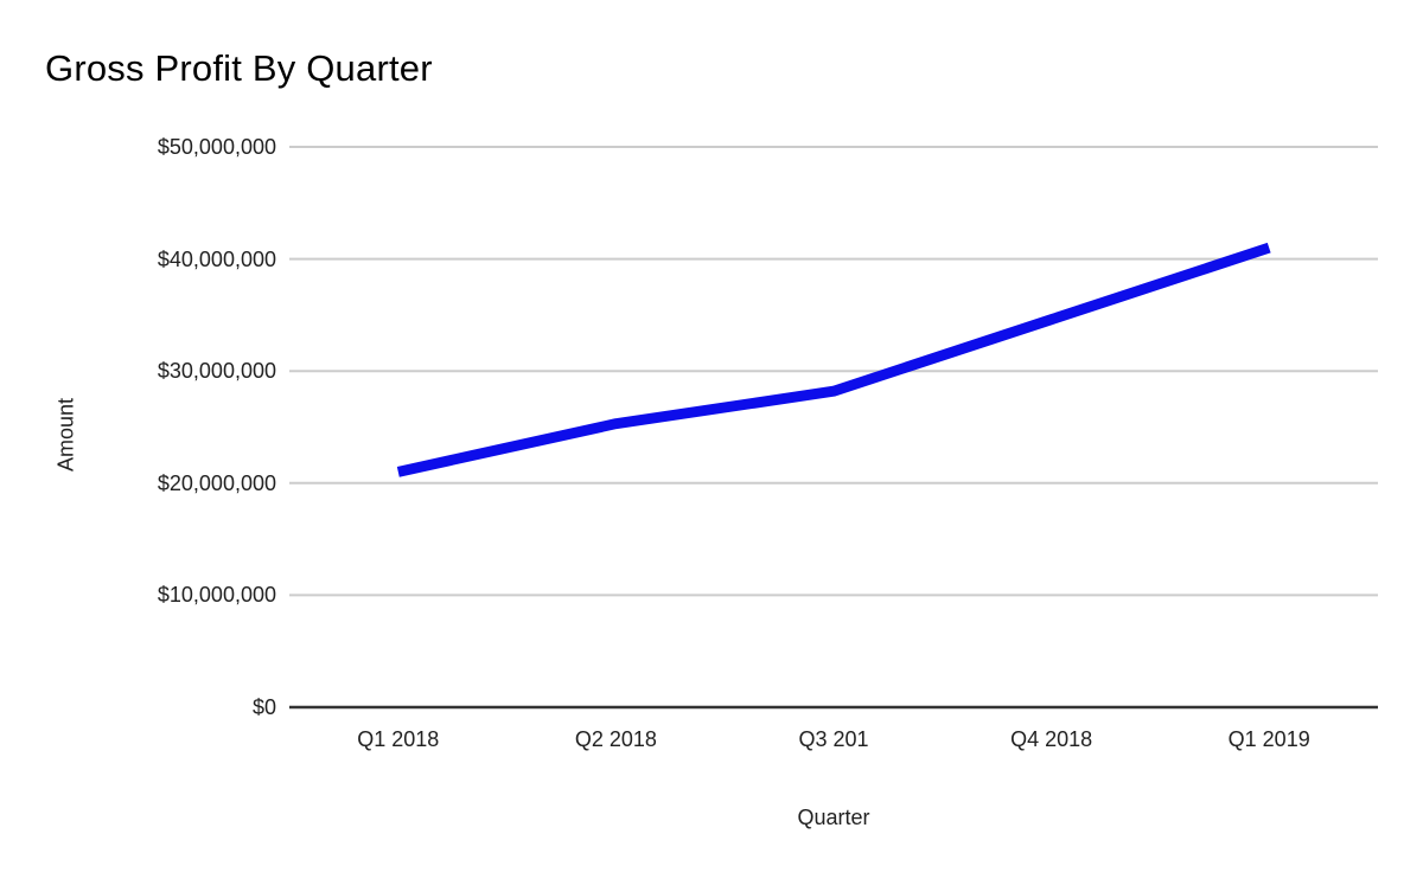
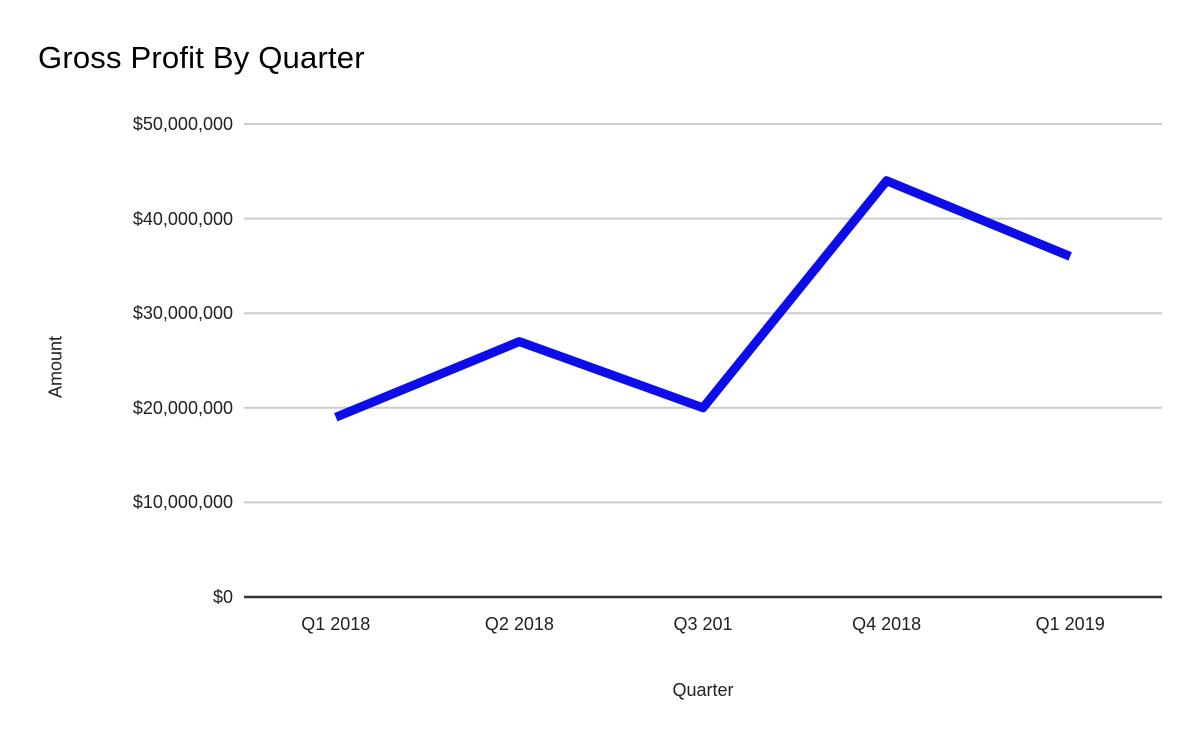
Q1 2018: $21000000 -> $19000000
Q2 2018: $25000000 -> $27000000
Q3 201: $28000000 -> $20000000
Q4 2018: $35000000 -> $44000000
Q1 2019: $41000000 -> $36000000
